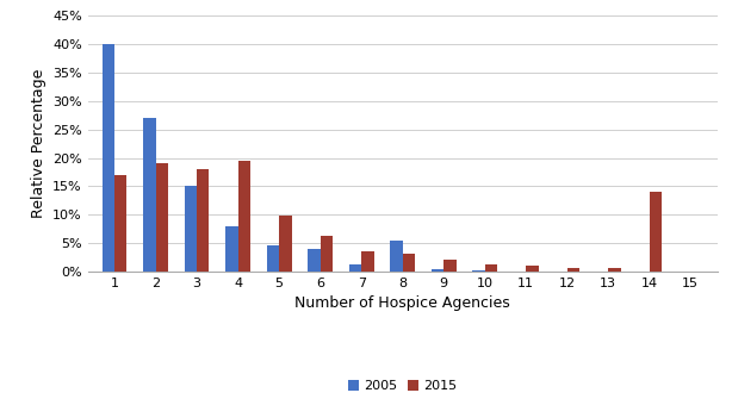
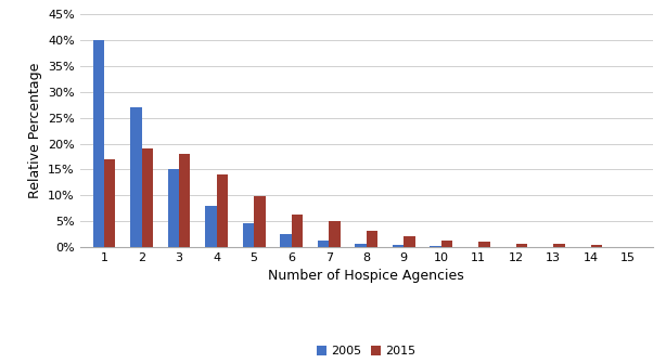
2015/4: 19.5% -> 14.0%
2005/6: 4.0% -> 2.5%
2015/7: 3.5% -> 4.9%
2005/8: 5.5% -> 0.6%
2015/14: 14.0% -> 0.3%
